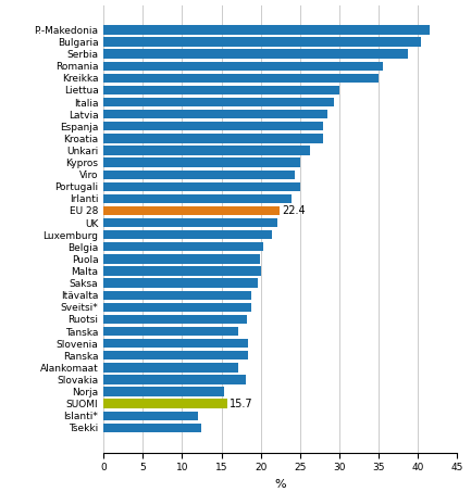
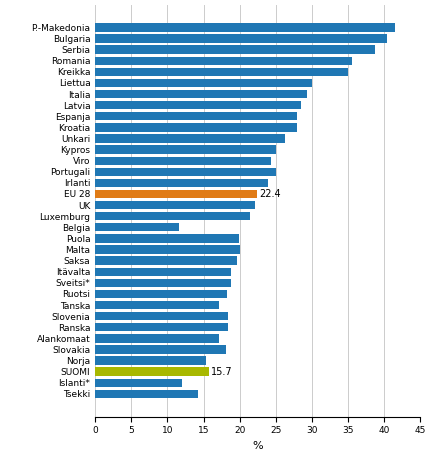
Belgia: 20.3 -> 11.6
Tsekki: 12.5 -> 14.2
